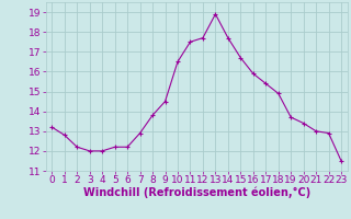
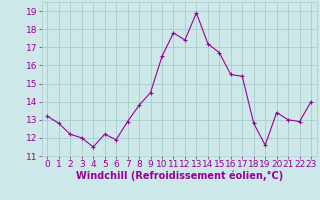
4: 12.0 -> 11.5
6: 12.2 -> 11.9
11: 17.5 -> 17.8
12: 17.7 -> 17.4
14: 17.7 -> 17.2
16: 15.9 -> 15.5
18: 14.9 -> 12.8
19: 13.7 -> 11.6
23: 11.5 -> 14.0
